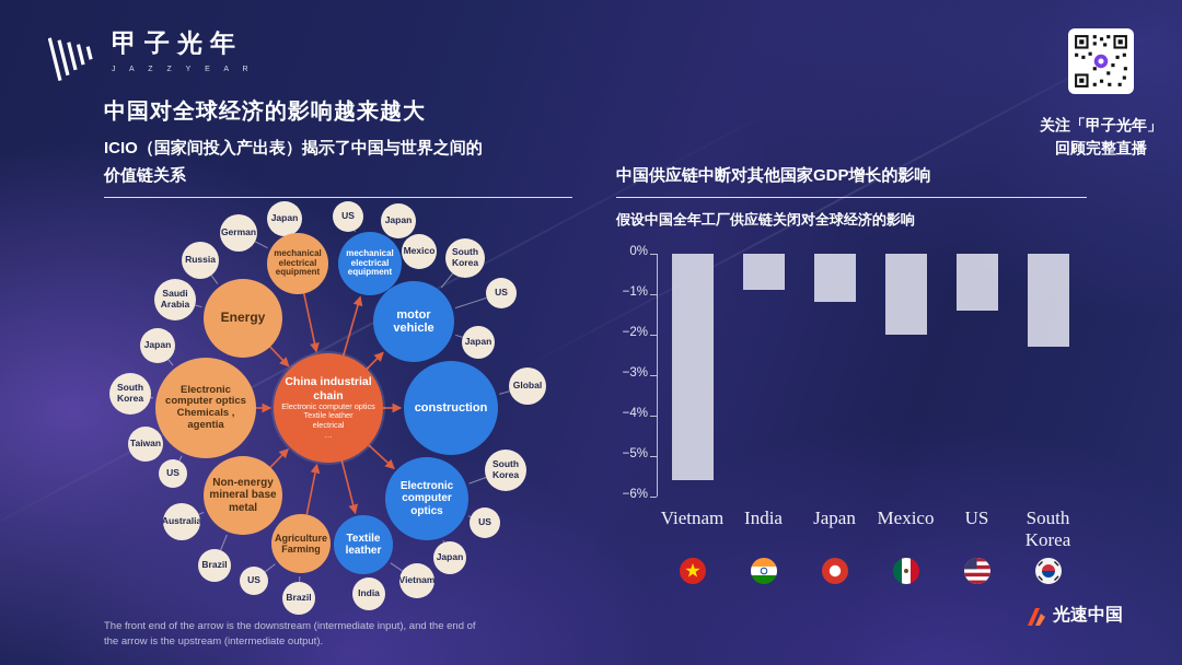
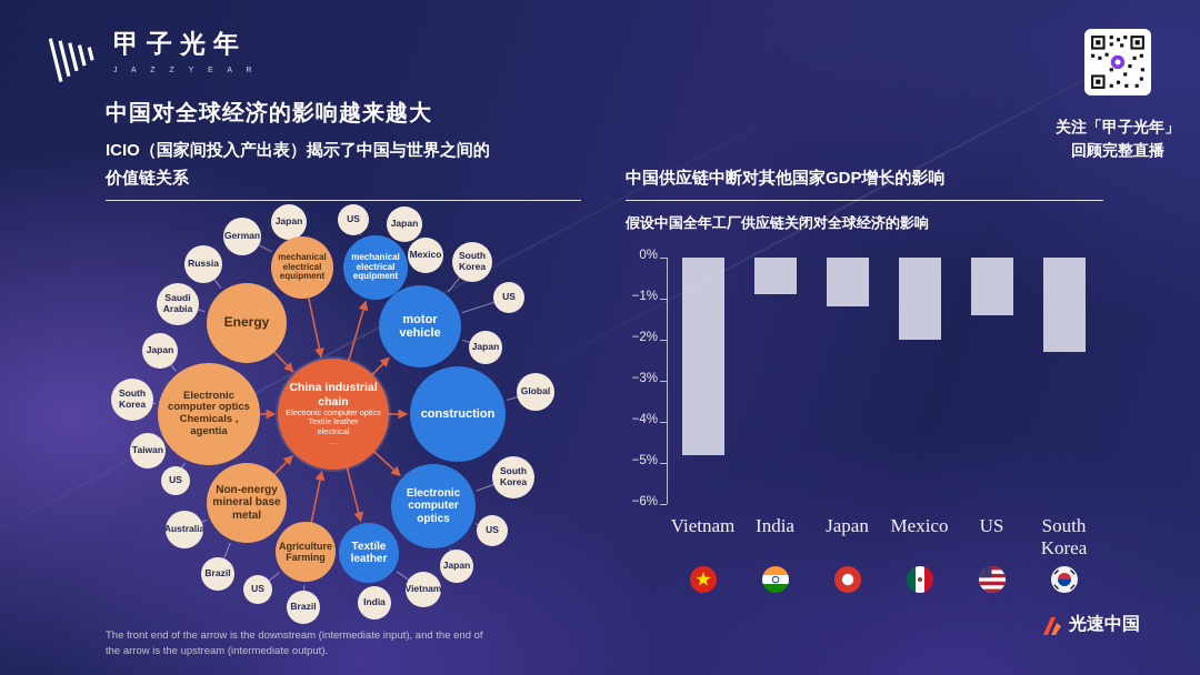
Vietnam: -5.6% -> -4.8%
